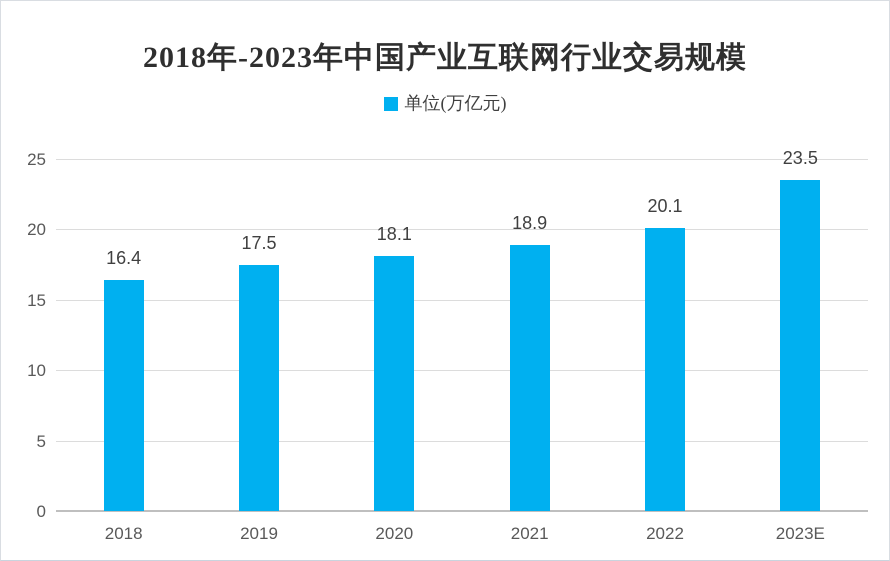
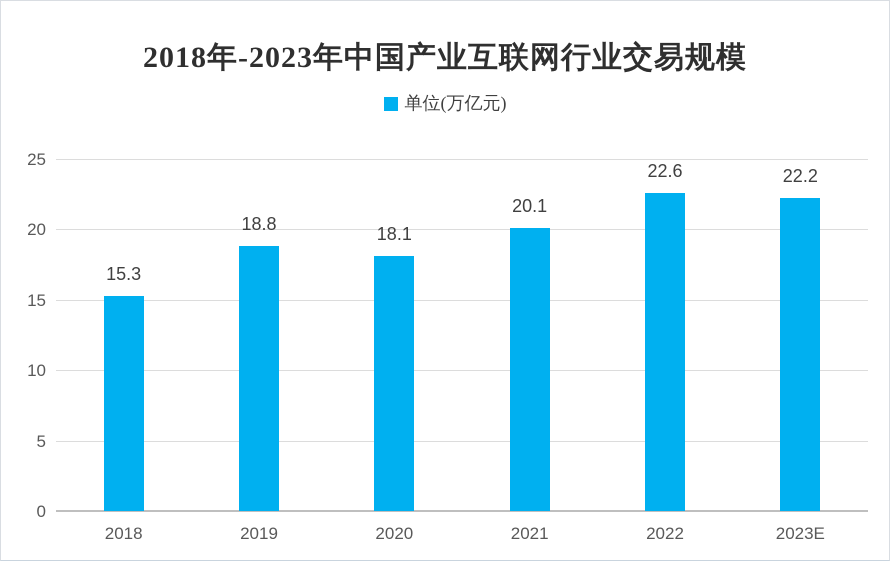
2018: 16.4 -> 15.3
2019: 17.5 -> 18.8
2021: 18.9 -> 20.1
2022: 20.1 -> 22.6
2023E: 23.5 -> 22.2
